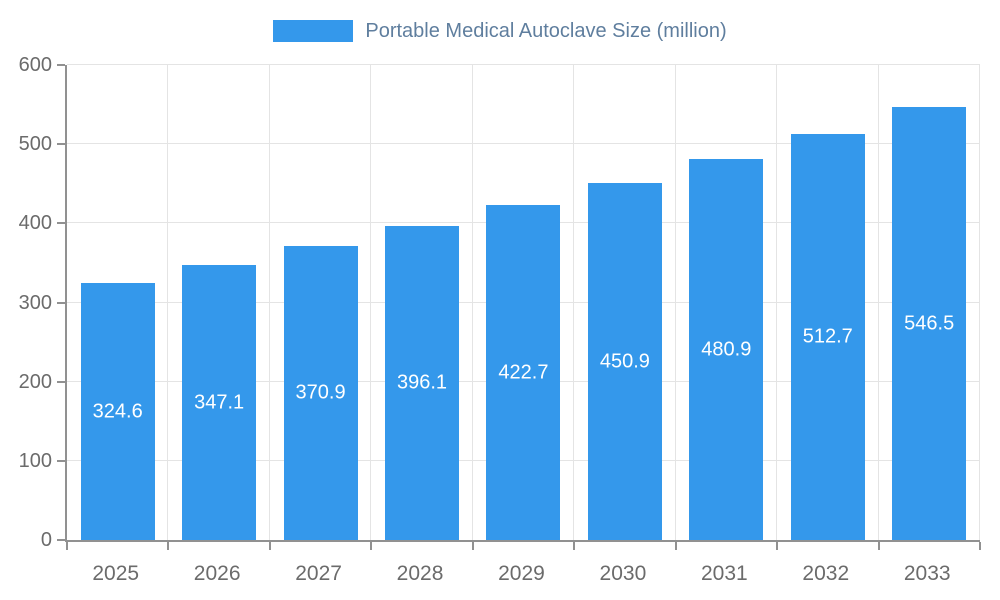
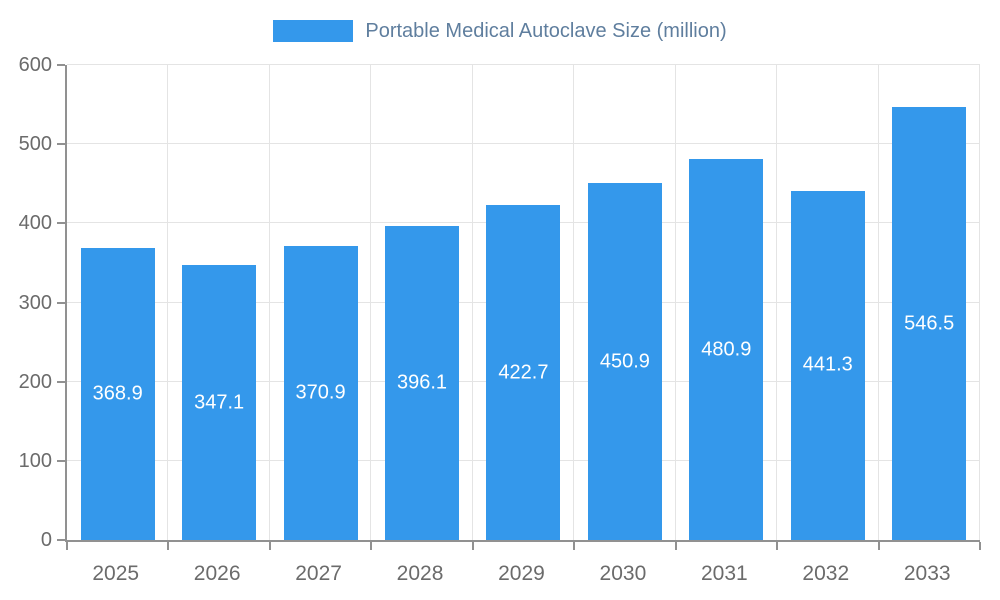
2025: 324.6 -> 368.9
2032: 512.7 -> 441.3
